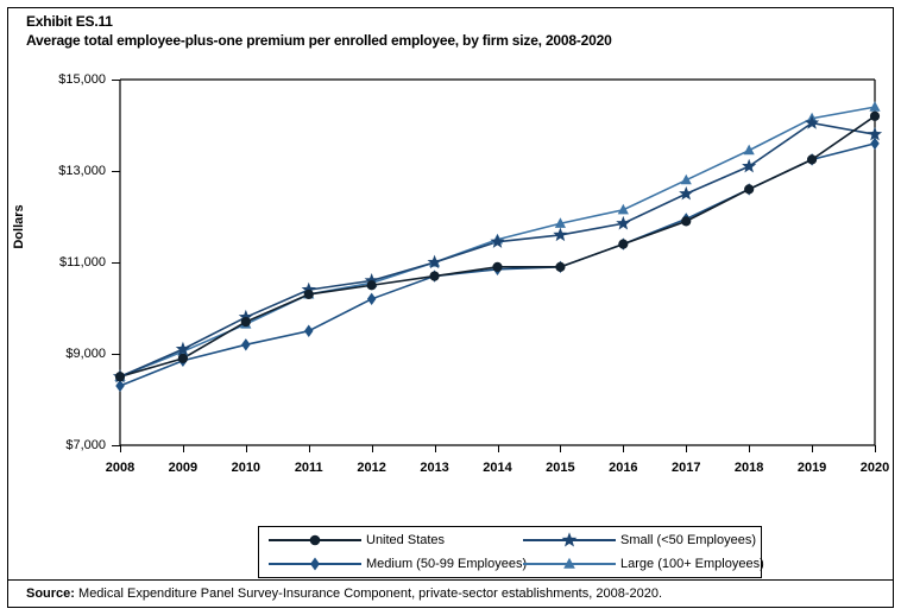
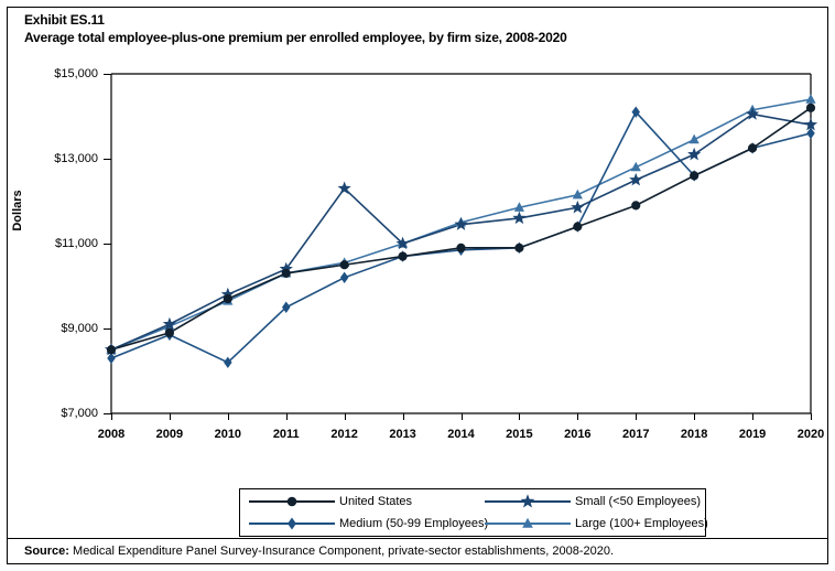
Medium (50-99 Employees)/2010: $9200 -> $8200
Small (<50 Employees)/2012: $10600 -> $12300
Medium (50-99 Employees)/2017: $12000 -> $14100
